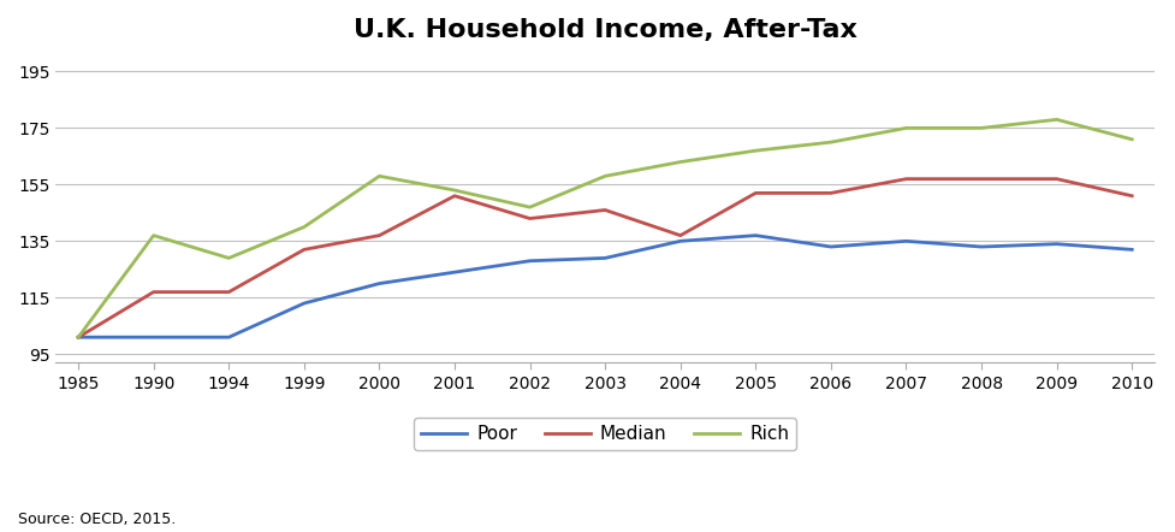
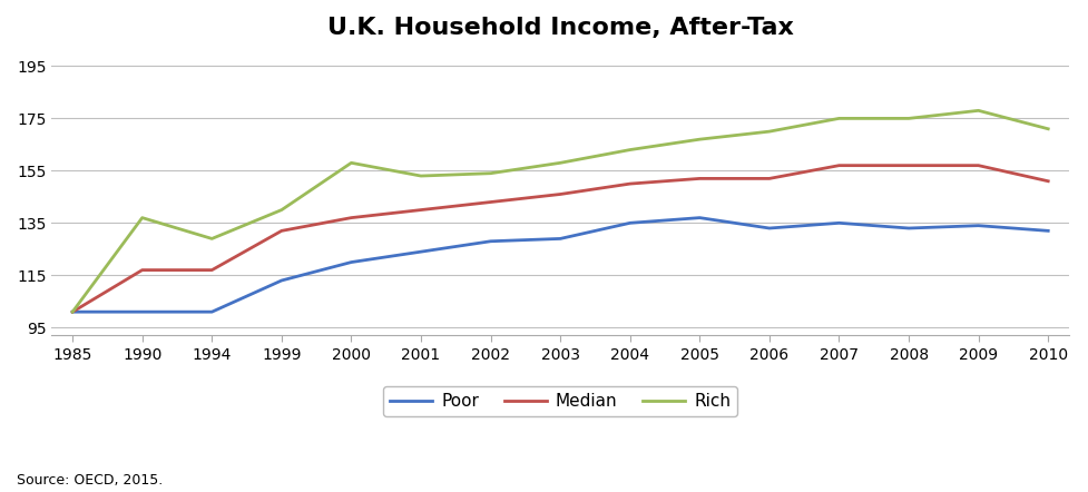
Median/2001: 151 -> 140
Rich/2002: 147 -> 154
Median/2004: 137 -> 150
